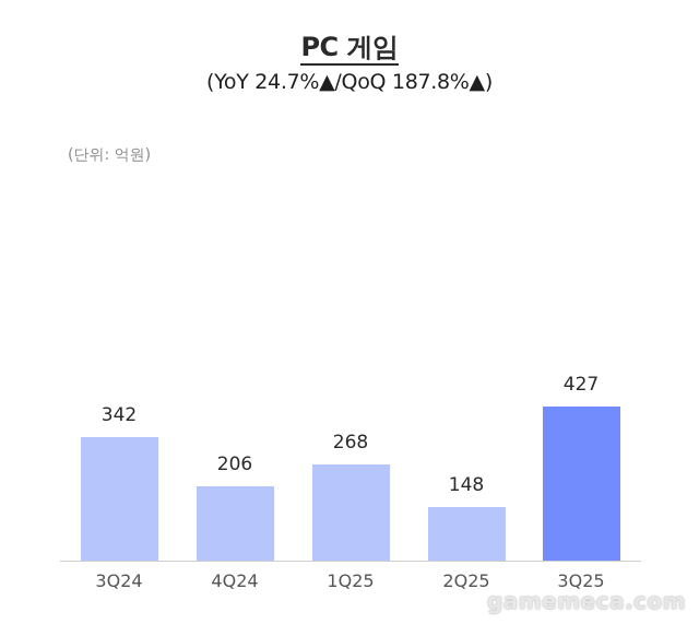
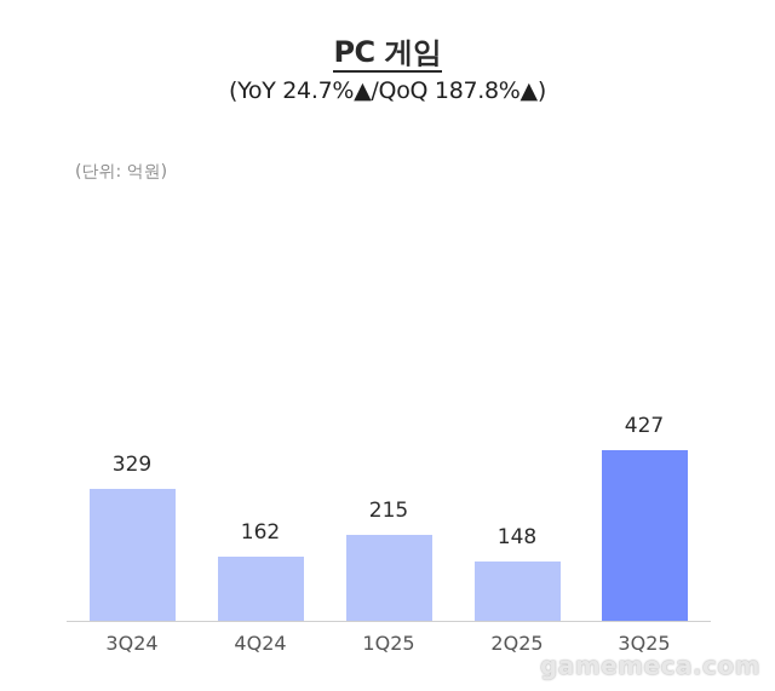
3Q24: 342 -> 329
4Q24: 206 -> 162
1Q25: 268 -> 215
